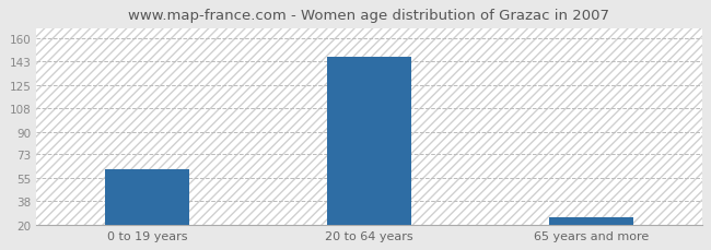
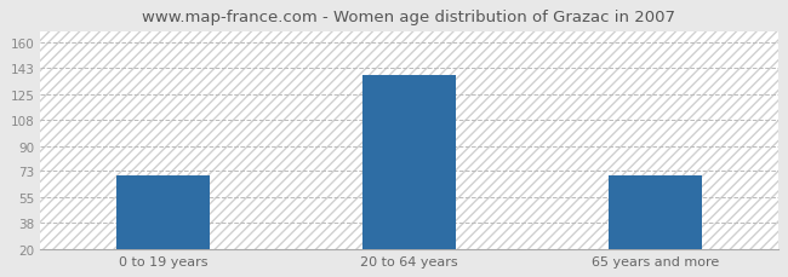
0 to 19 years: 62 -> 70
20 to 64 years: 146 -> 138
65 years and more: 26 -> 70
